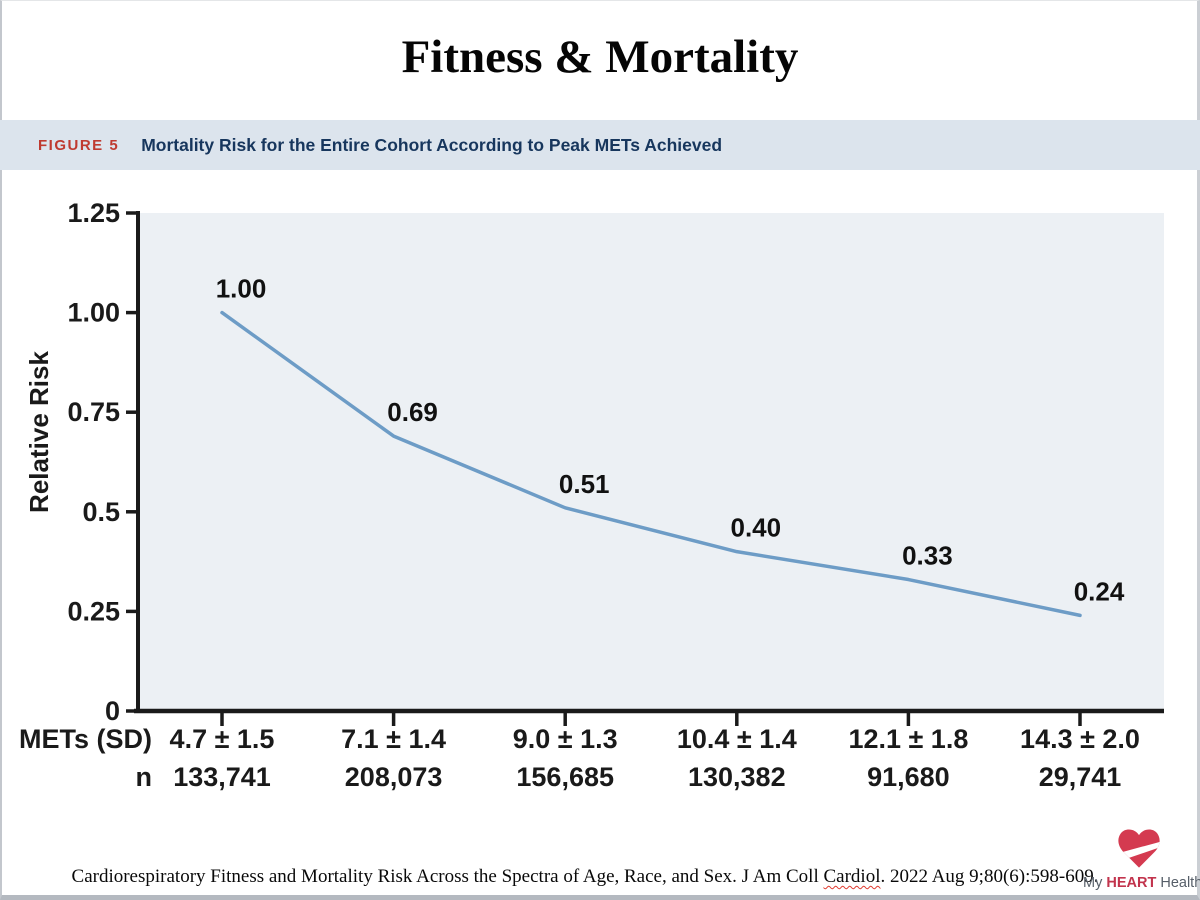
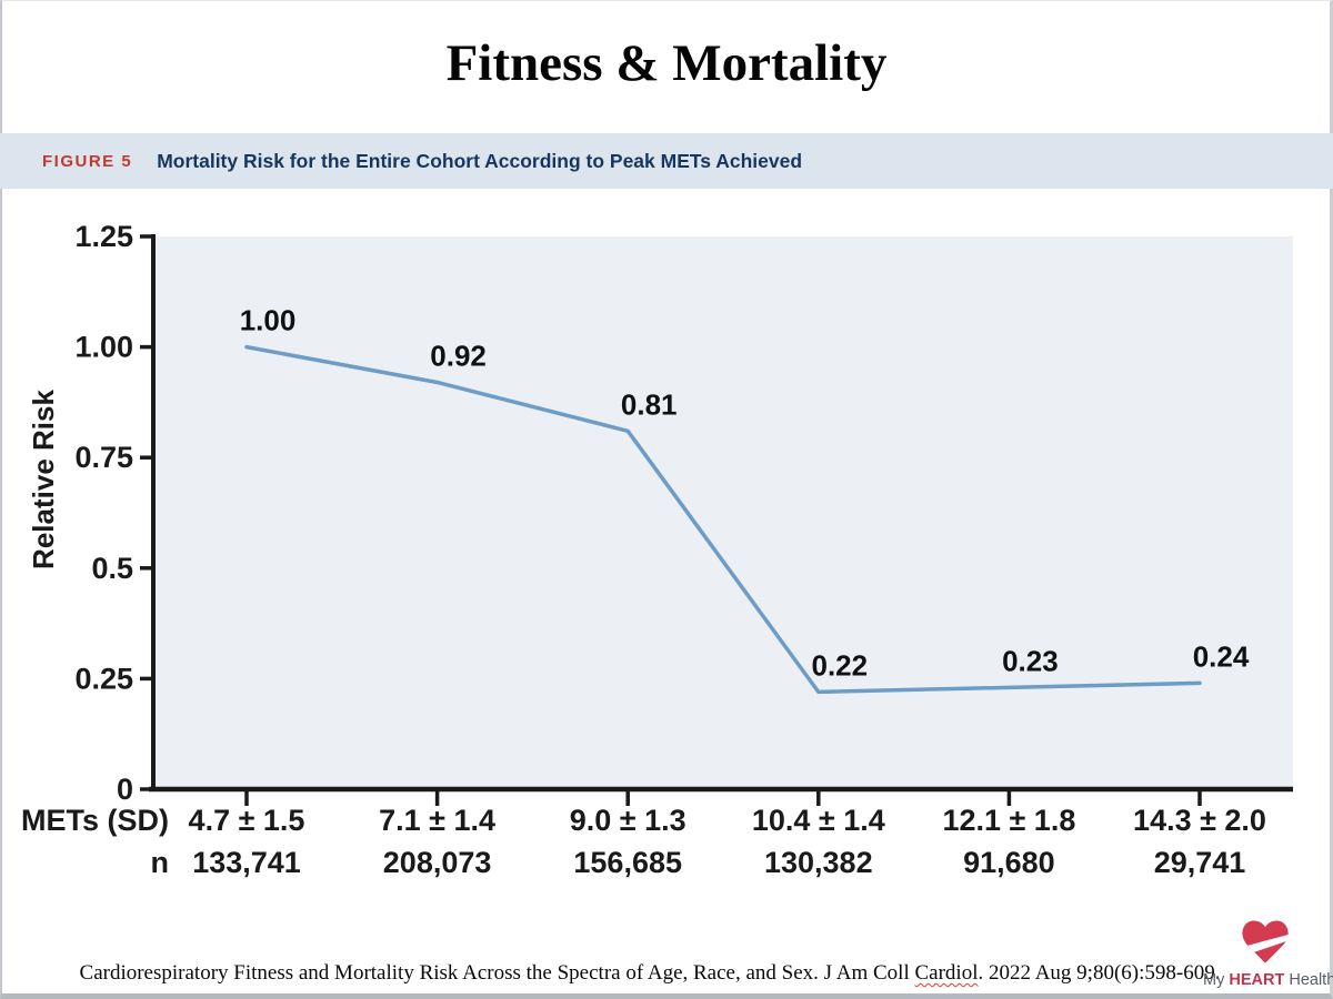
7.1 ± 1.4: 0.69 -> 0.92
9.0 ± 1.3: 0.51 -> 0.81
10.4 ± 1.4: 0.40 -> 0.22
12.1 ± 1.8: 0.33 -> 0.23
